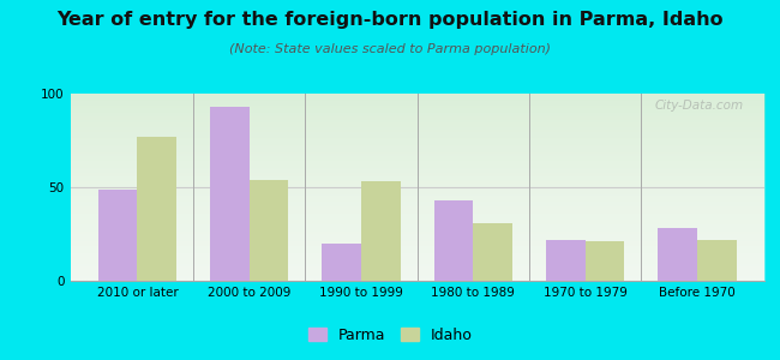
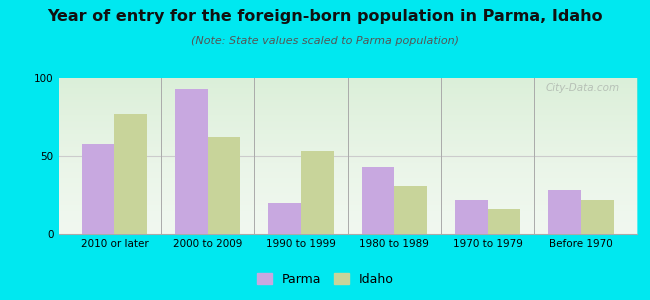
Parma/2010 or later: 49 -> 58
Idaho/2000 to 2009: 54 -> 62
Idaho/1970 to 1979: 21 -> 16
